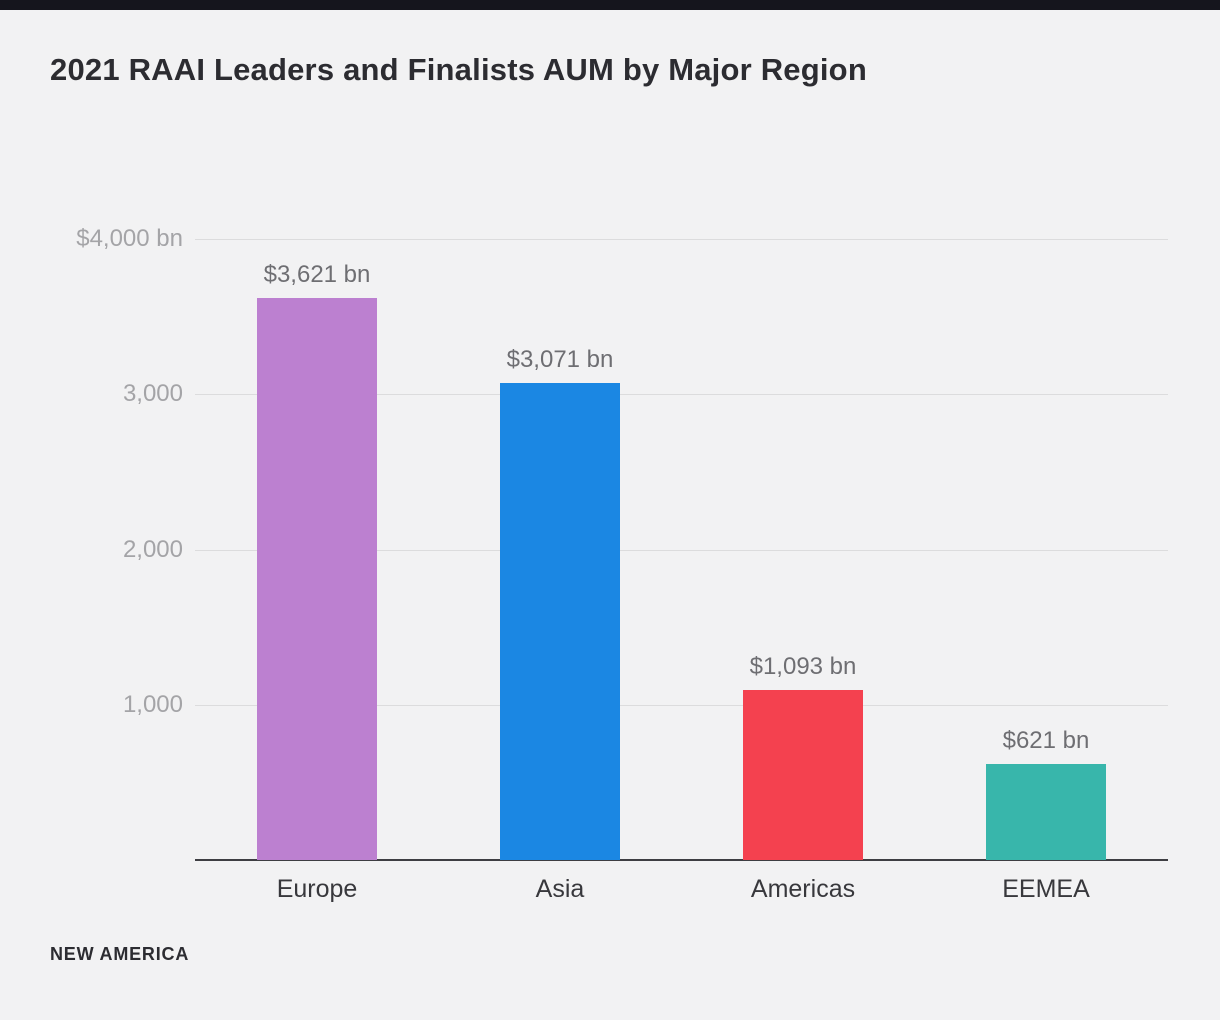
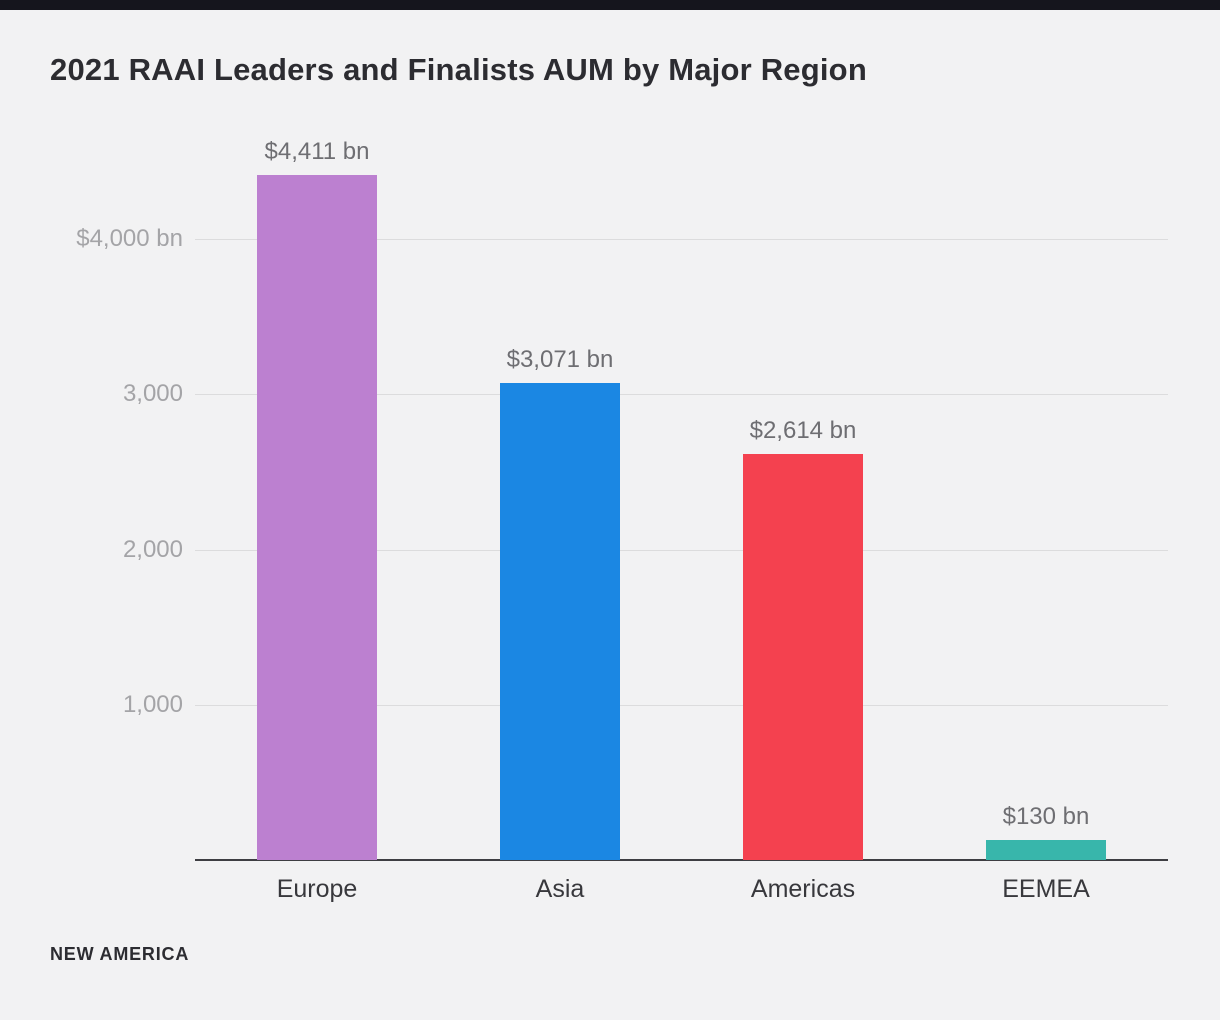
Europe: $3,621 -> $4,411
Americas: $1,093 -> $2,614
EEMEA: $621 -> $130
